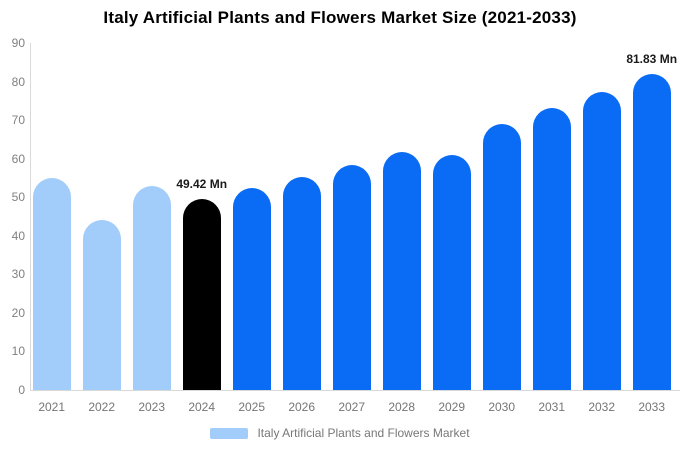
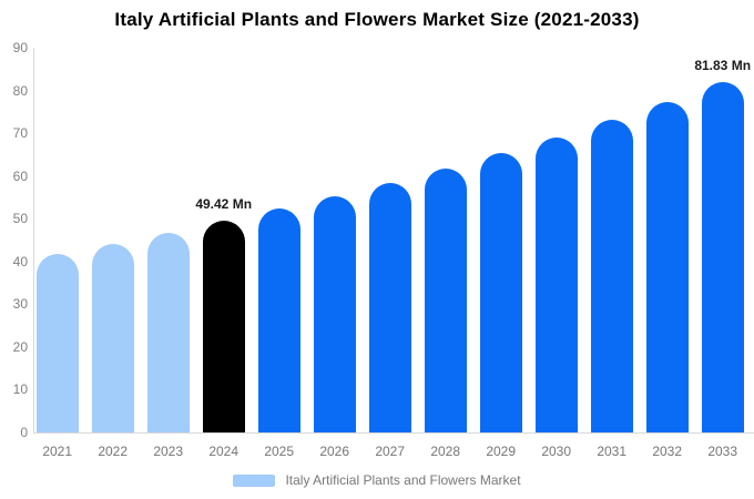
2021: 55 -> 42
2023: 53 -> 47
2029: 61 -> 65
